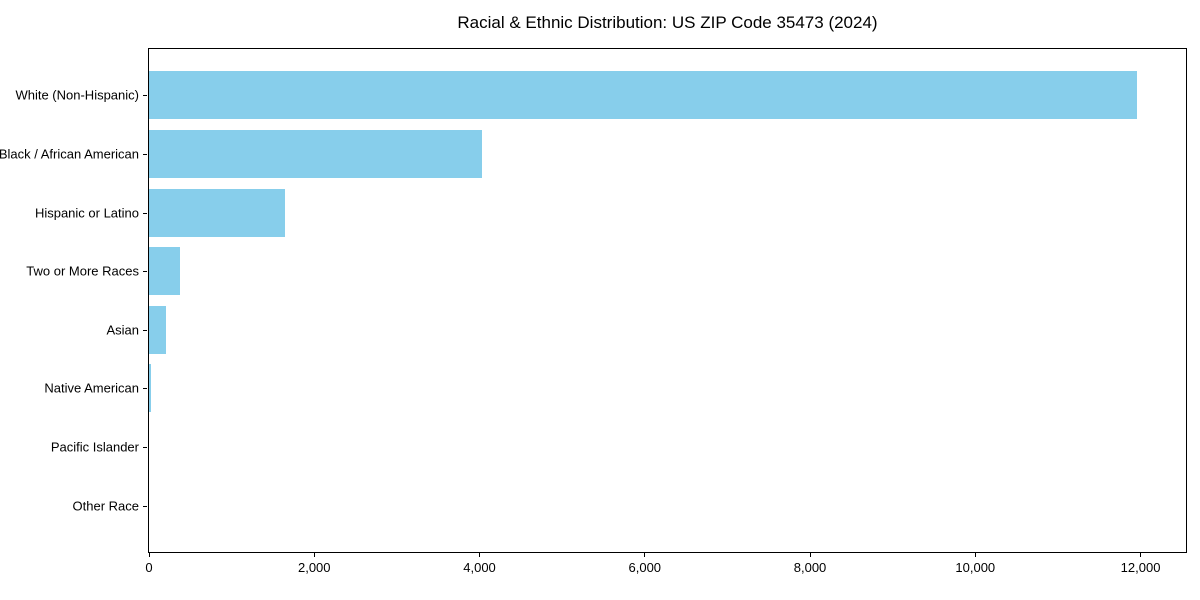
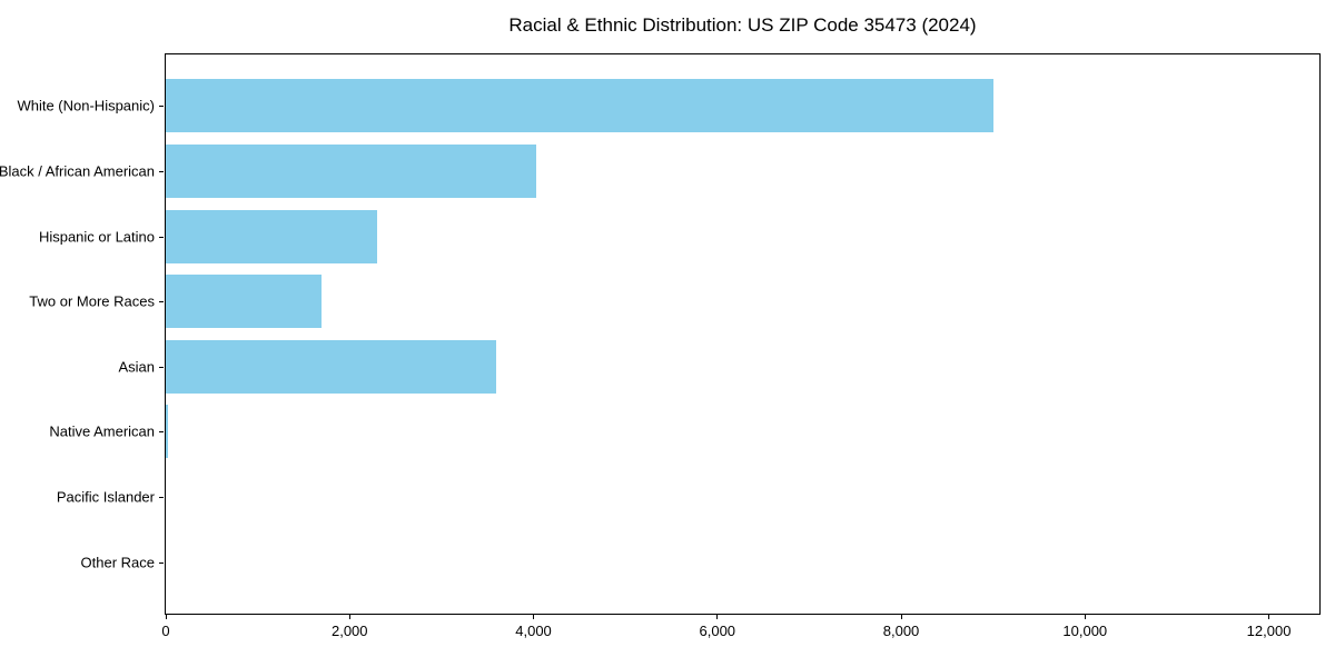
White (Non-Hispanic): 12000 -> 9000
Hispanic or Latino: 1600 -> 2300
Two or More Races: 400 -> 1700
Asian: 200 -> 3600
